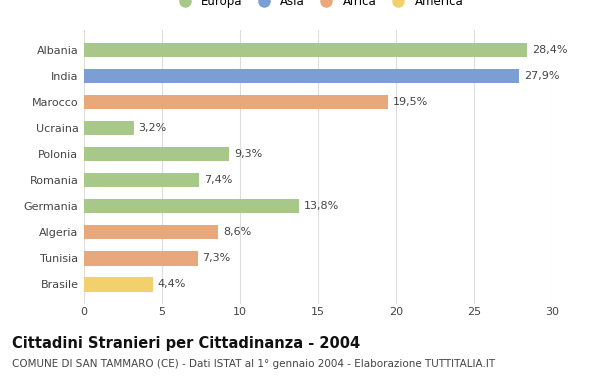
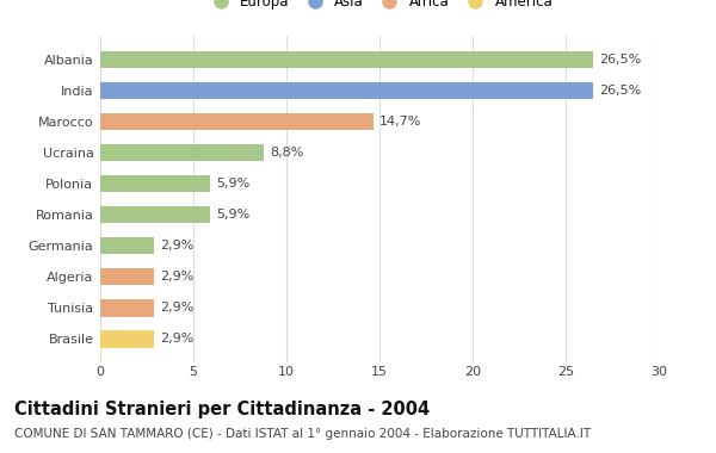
Albania: 28,4% -> 26,5%
India: 27,9% -> 26,5%
Marocco: 19,5% -> 14,7%
Ucraina: 3,2% -> 8,8%
Polonia: 9,3% -> 5,9%
Romania: 7,4% -> 5,9%
Germania: 13,8% -> 2,9%
Algeria: 8,6% -> 2,9%
Tunisia: 7,3% -> 2,9%
Brasile: 4,4% -> 2,9%
